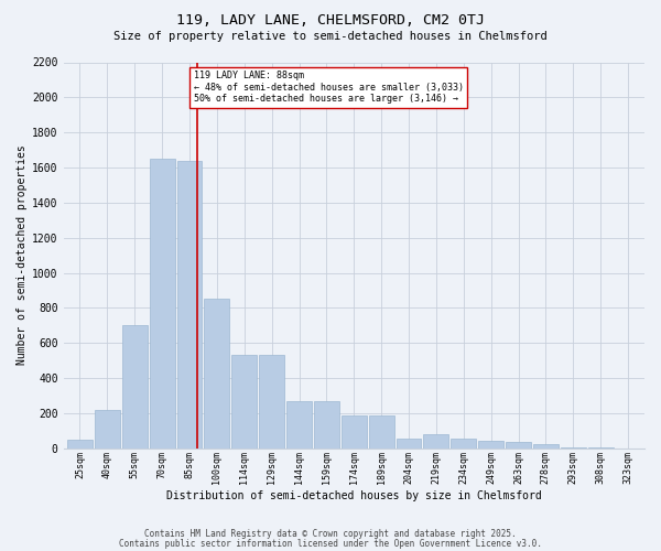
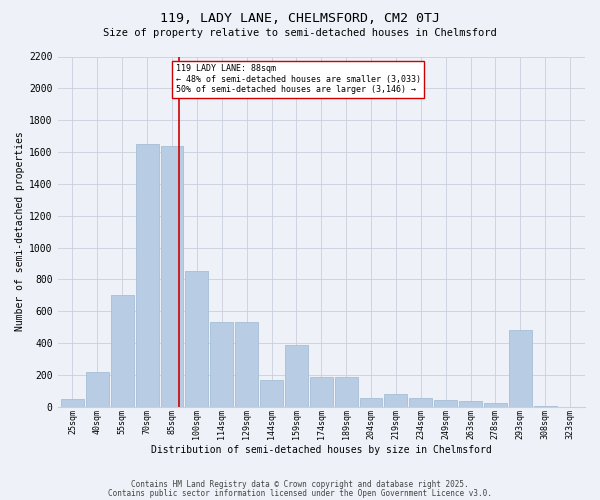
144sqm: 270 -> 170
159sqm: 270 -> 390
293sqm: 0 -> 480
